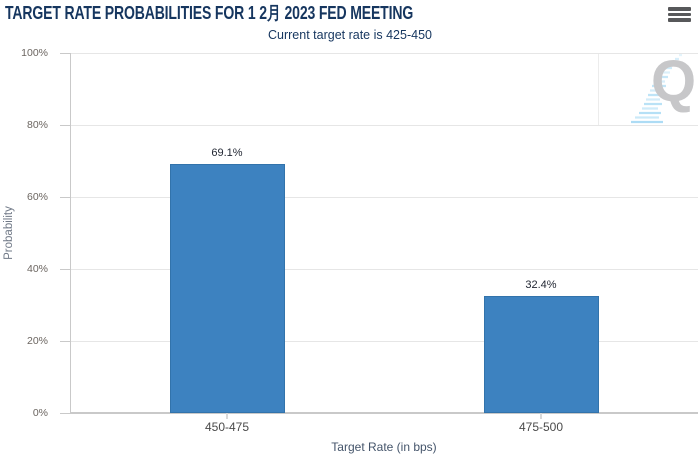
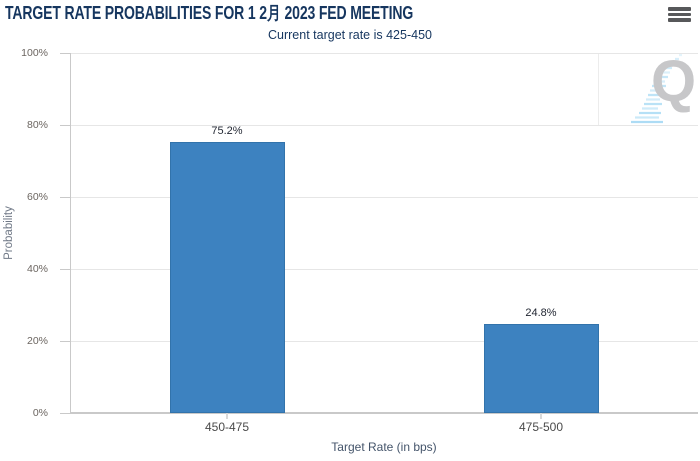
450-475: 69.1% -> 75.2%
475-500: 32.4% -> 24.8%
